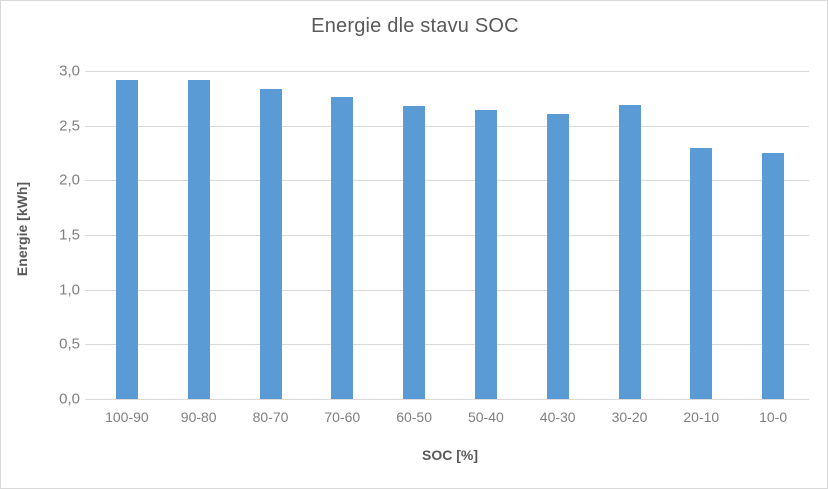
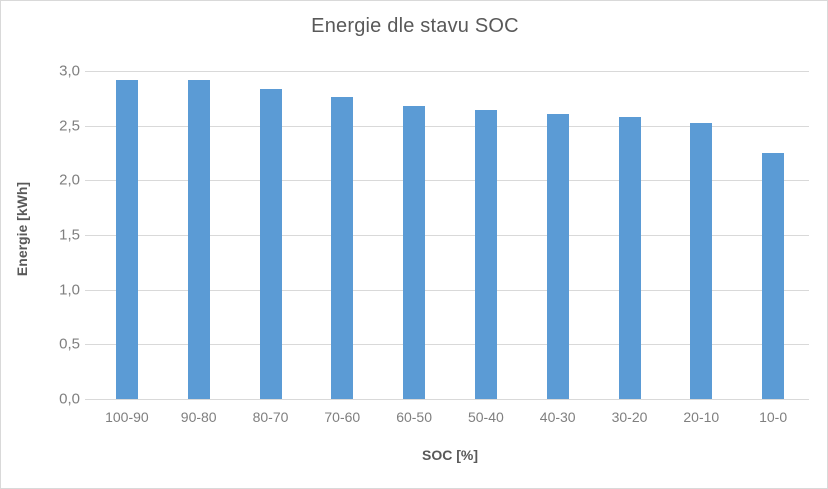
30-20: 2,69 -> 2,58
20-10: 2,30 -> 2,52
